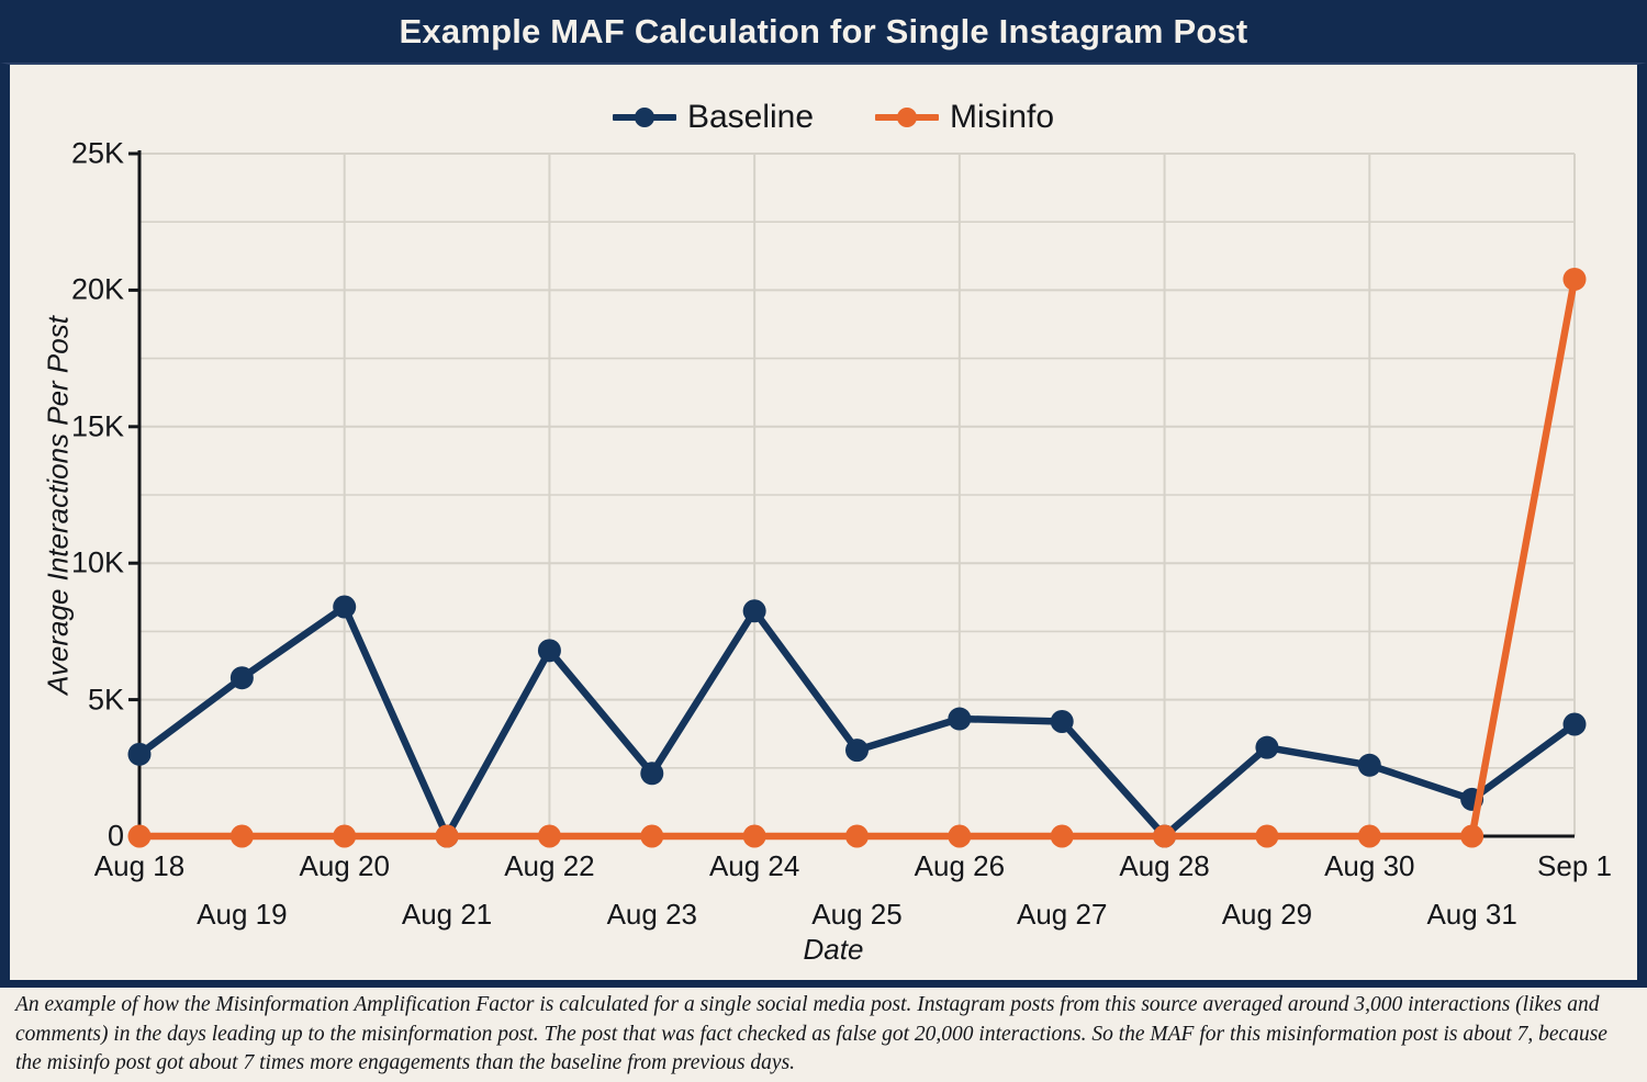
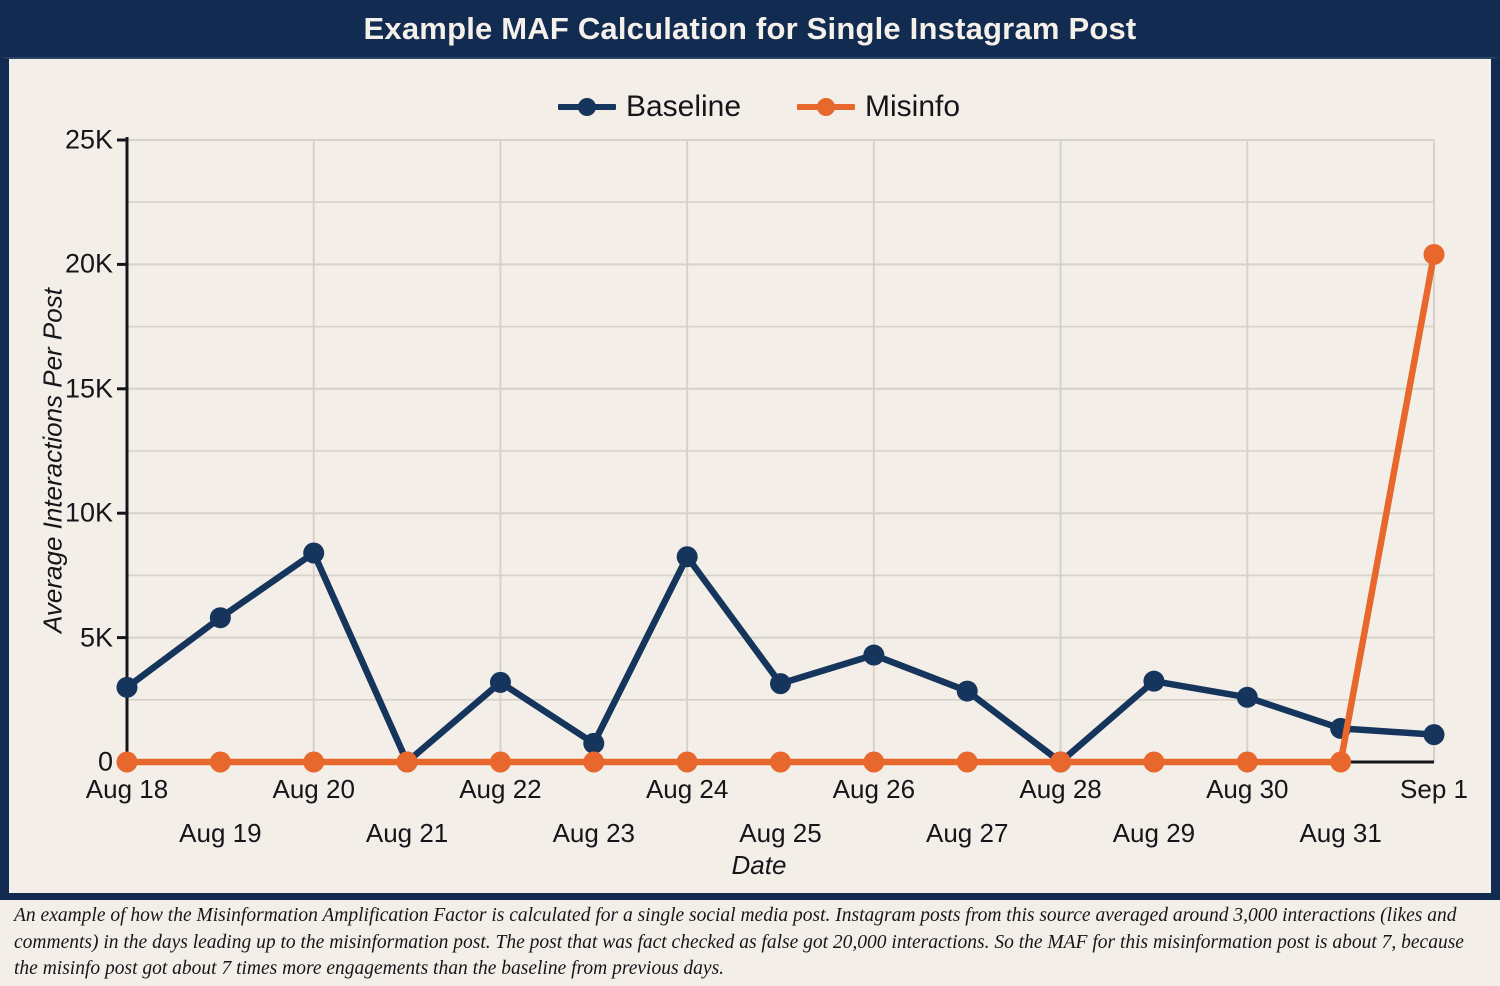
Baseline/Aug 22: 6.8K -> 3.2K
Baseline/Aug 23: 2.3K -> 0.8K
Baseline/Aug 27: 4.2K -> 2.8K
Baseline/Sep 1: 4.1K -> 1.1K
